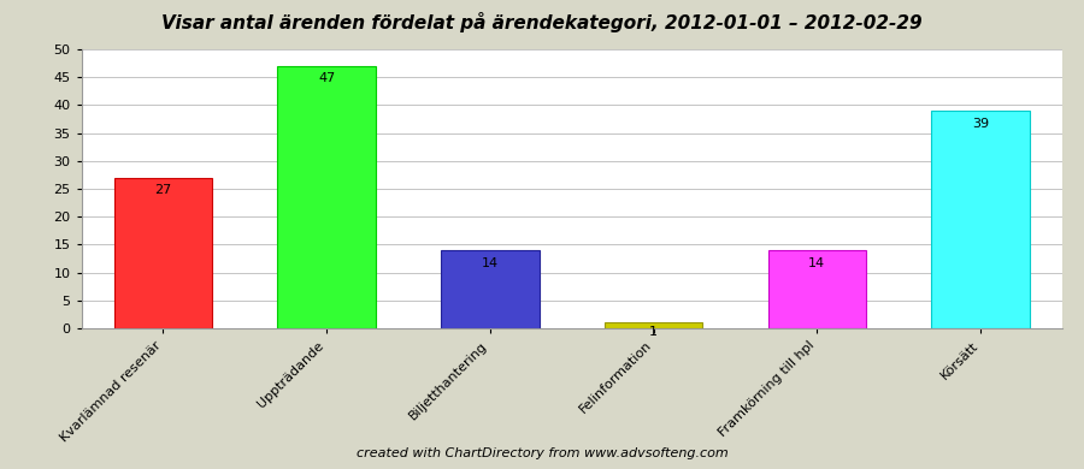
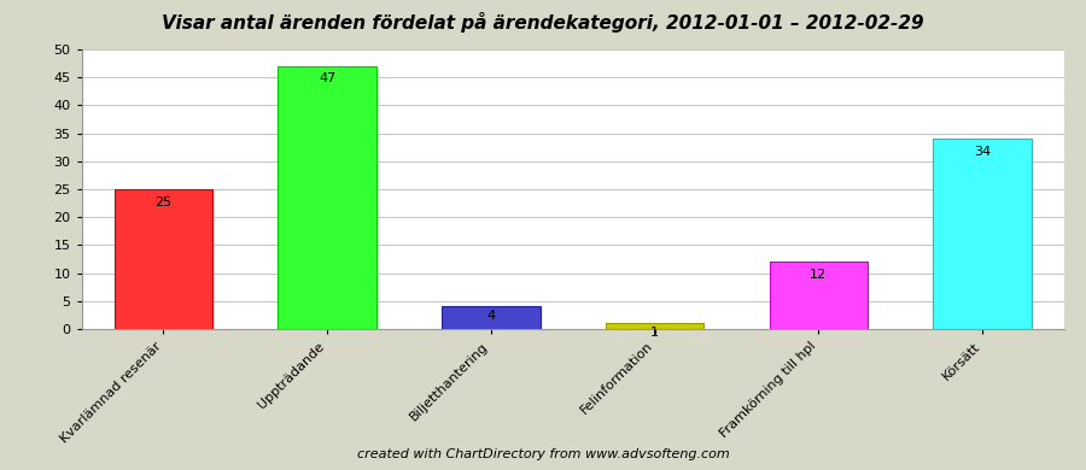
Kvarlämnad resenär: 27 -> 25
Biljetthantering: 14 -> 4
Framkörning till hpl: 14 -> 12
Körsätt: 39 -> 34
